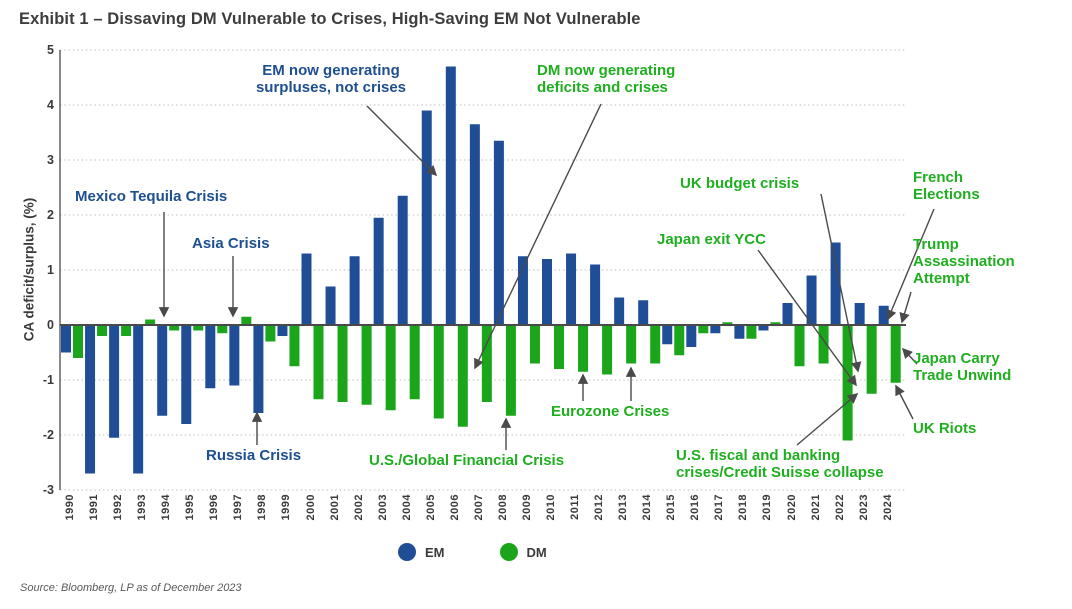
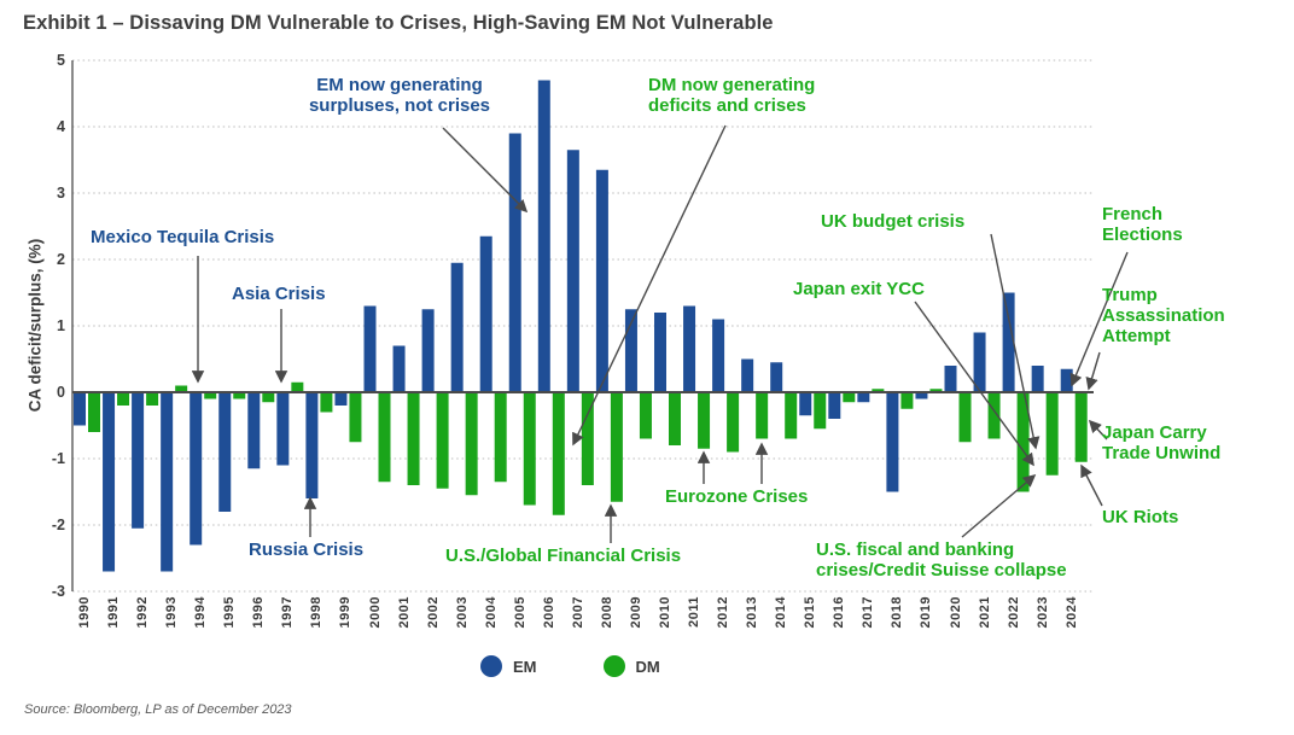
EM/1994: -1.6 -> -2.3
EM/2018: -0.2 -> -1.5
DM/2022: -2.1 -> -1.5
